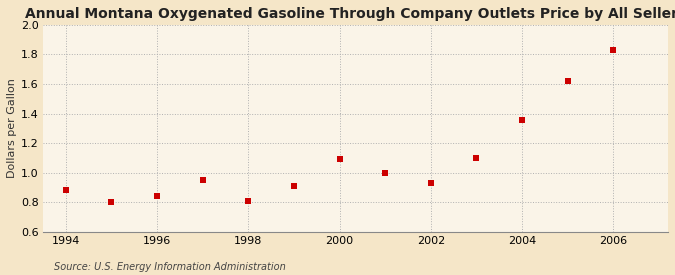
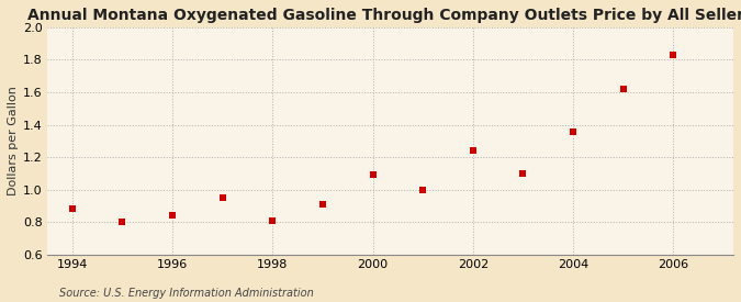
2002: 0.93 -> 1.24
